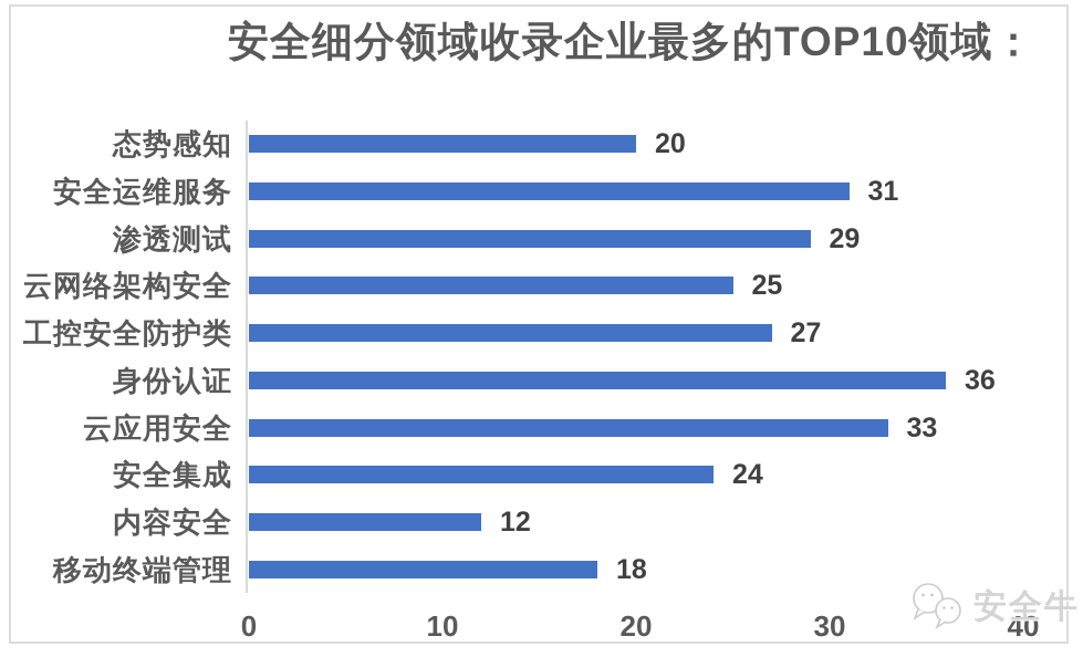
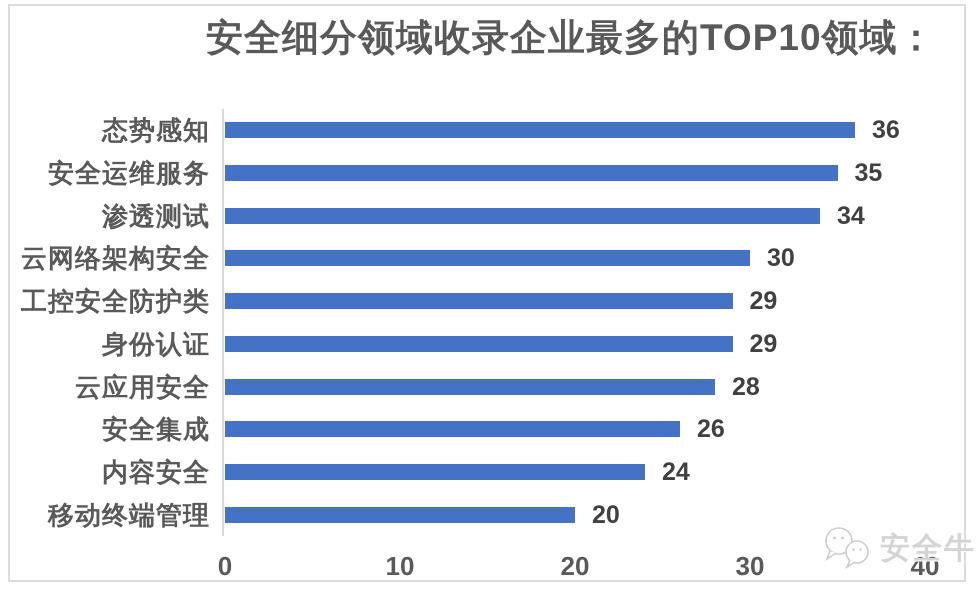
态势感知: 20 -> 36
安全运维服务: 31 -> 35
渗透测试: 29 -> 34
云网络架构安全: 25 -> 30
工控安全防护类: 27 -> 29
身份认证: 36 -> 29
云应用安全: 33 -> 28
安全集成: 24 -> 26
内容安全: 12 -> 24
移动终端管理: 18 -> 20
